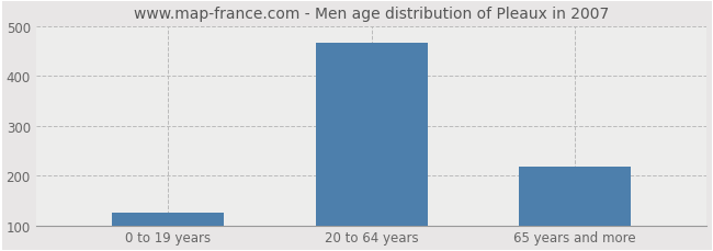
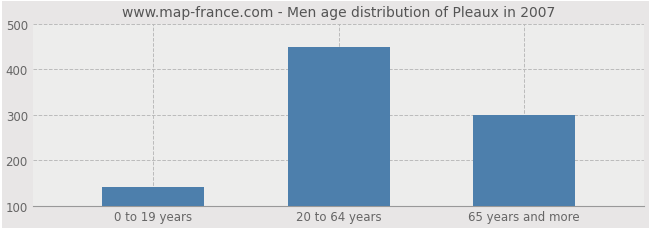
0 to 19 years: 125 -> 140
20 to 64 years: 467 -> 450
65 years and more: 218 -> 300
